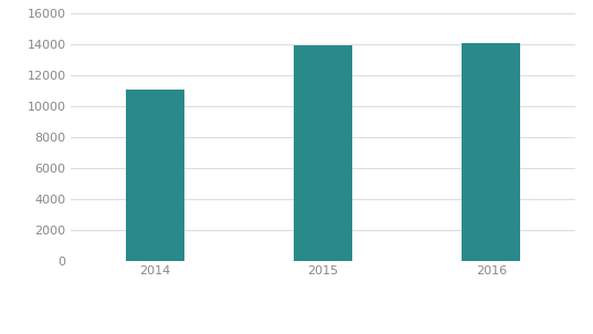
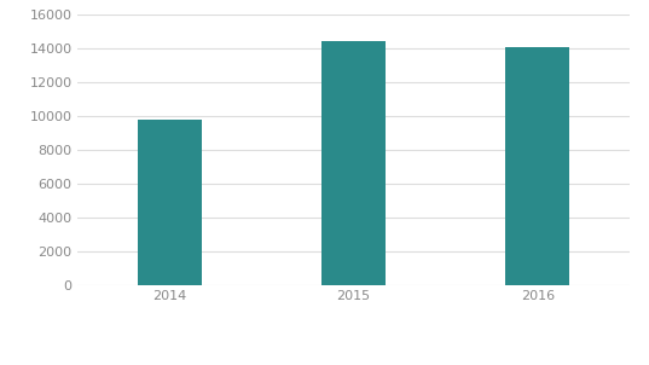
2014: 11100 -> 9800
2015: 13900 -> 14400
